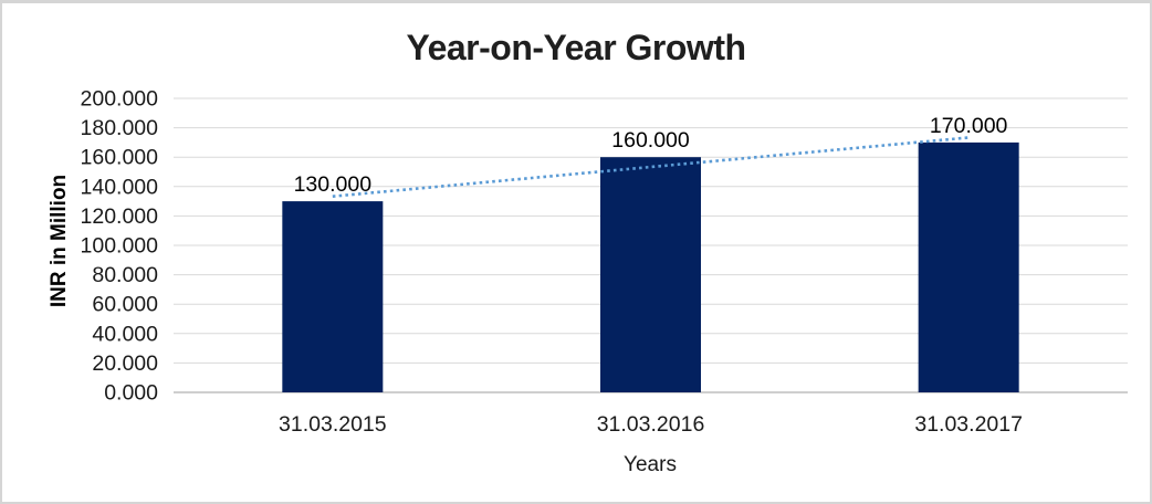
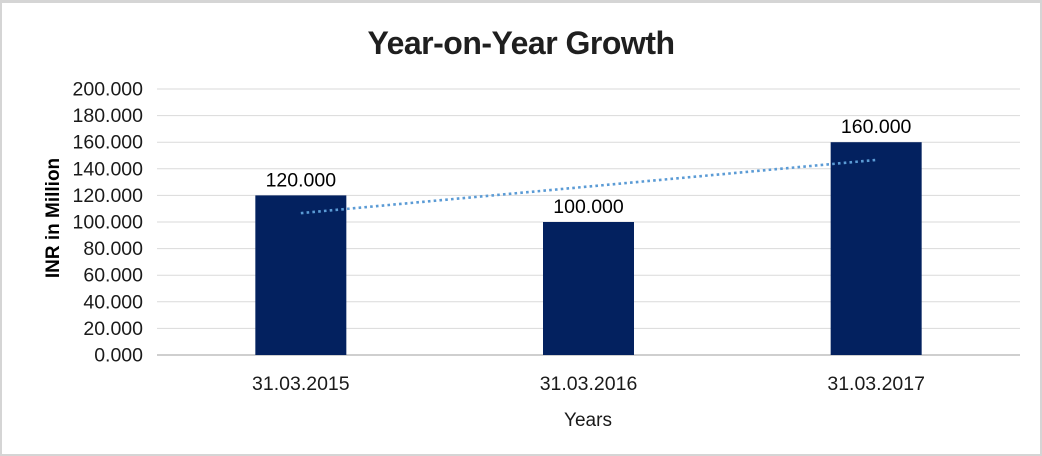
31.03.2015: 130.000 -> 120.000
31.03.2016: 160.000 -> 100.000
31.03.2017: 170.000 -> 160.000
